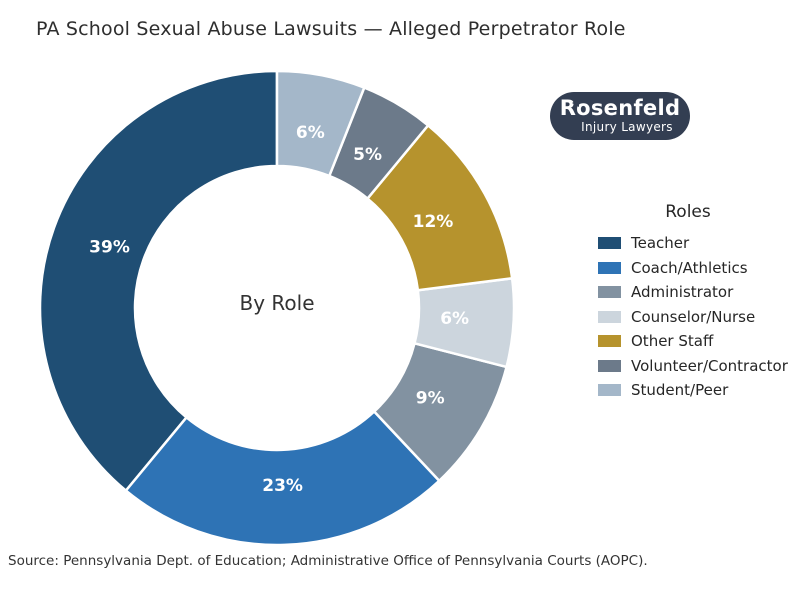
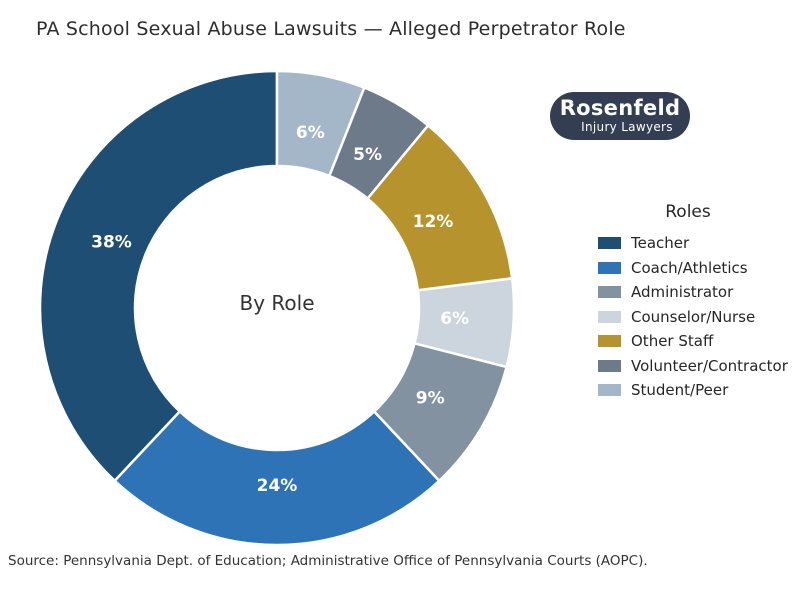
Teacher: 39% -> 38%
Coach/Athletics: 23% -> 24%
